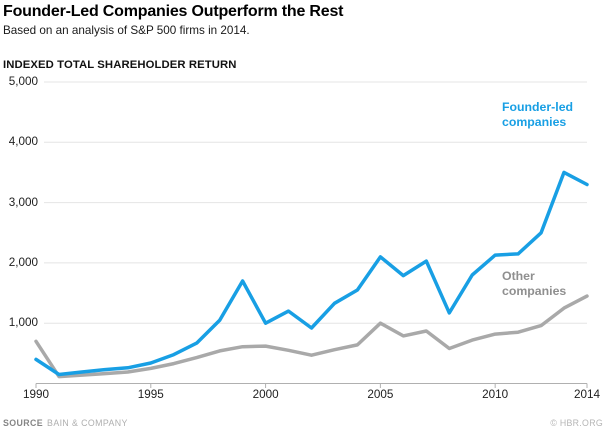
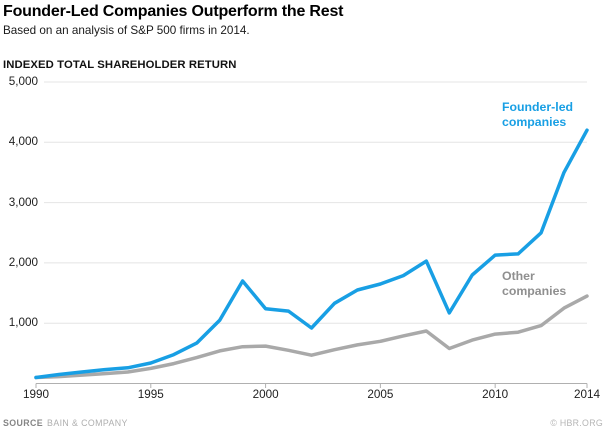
Founder-led companies/1990: 400 -> 100
Other companies/1990: 700 -> 100
Founder-led companies/2000: 1000 -> 1200
Founder-led companies/2005: 2100 -> 1600
Other companies/2005: 1000 -> 700
Founder-led companies/2014: 3300 -> 4200
